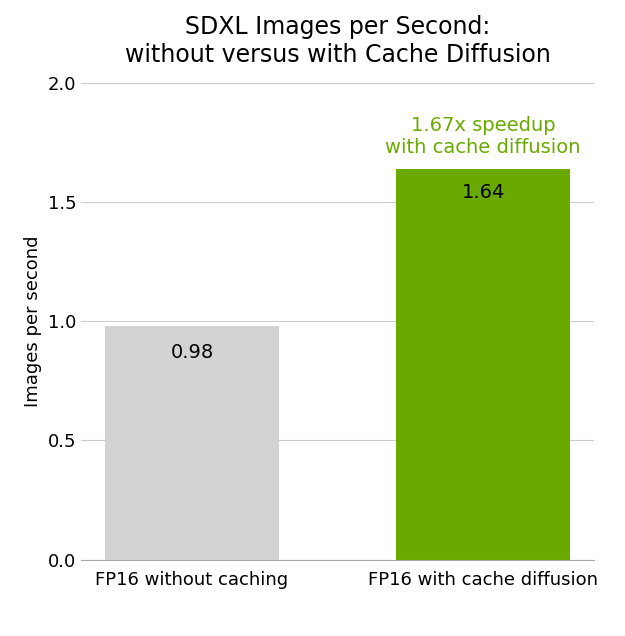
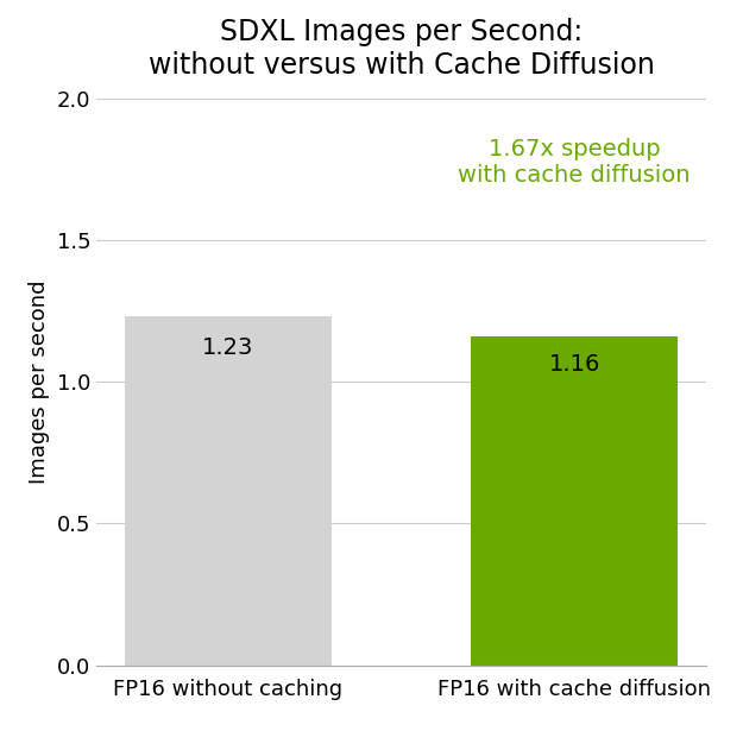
FP16 without caching: 0.98 -> 1.23
FP16 with cache diffusion: 1.64 -> 1.16
